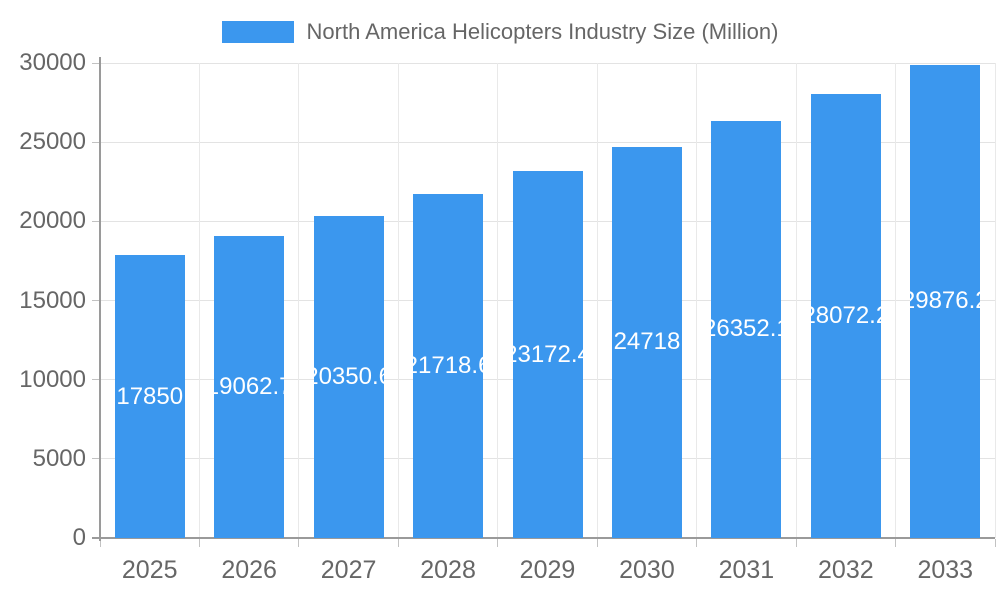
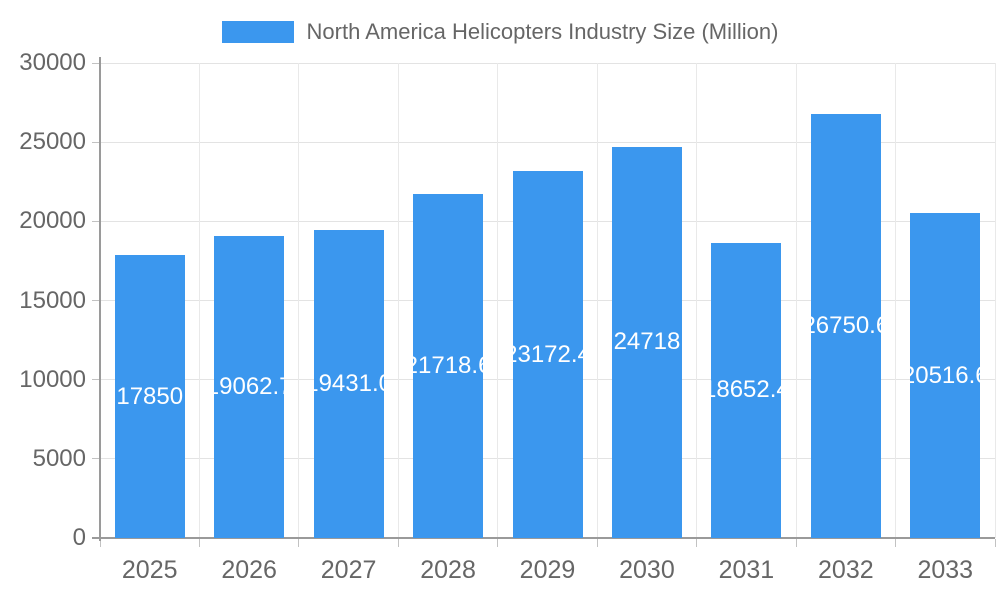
2027: 20350.6 -> 19431.0
2031: 26352.1 -> 18652.4
2032: 28072.2 -> 26750.6
2033: 29876.2 -> 20516.6
